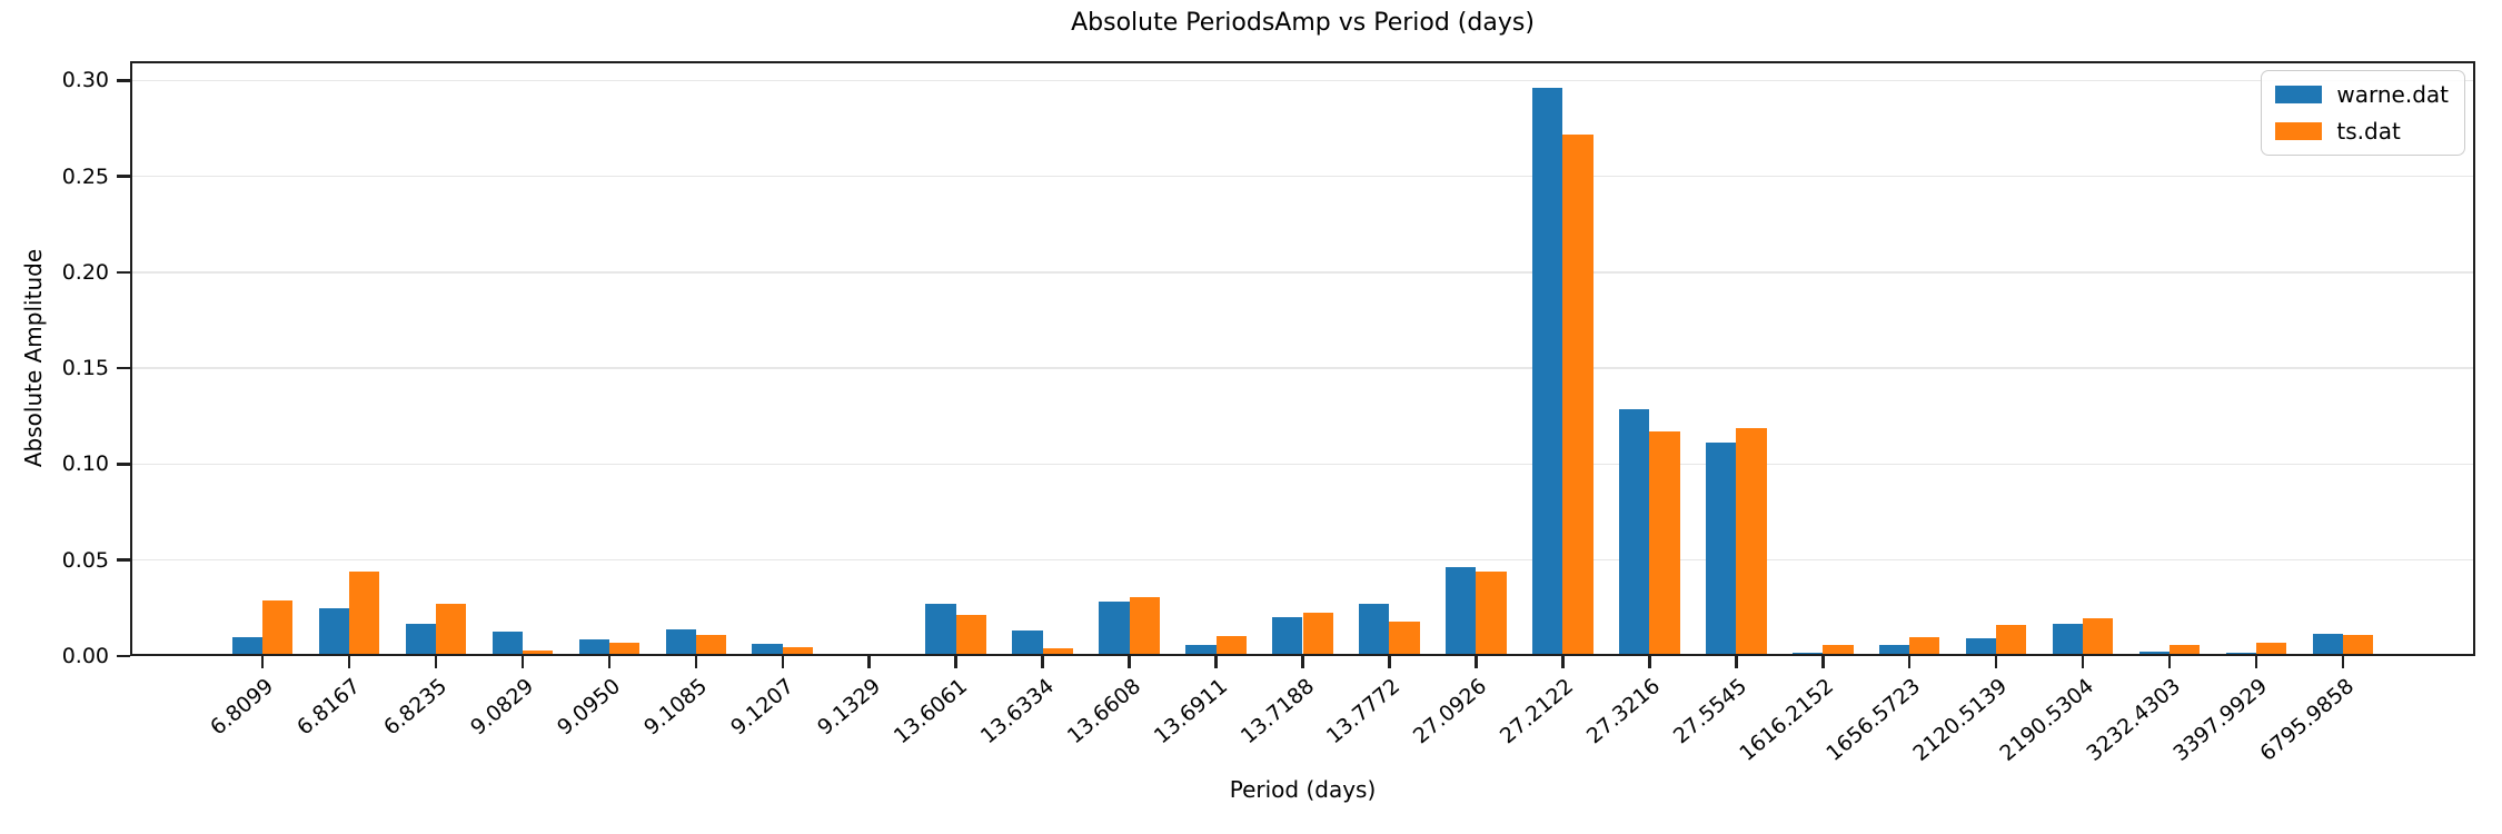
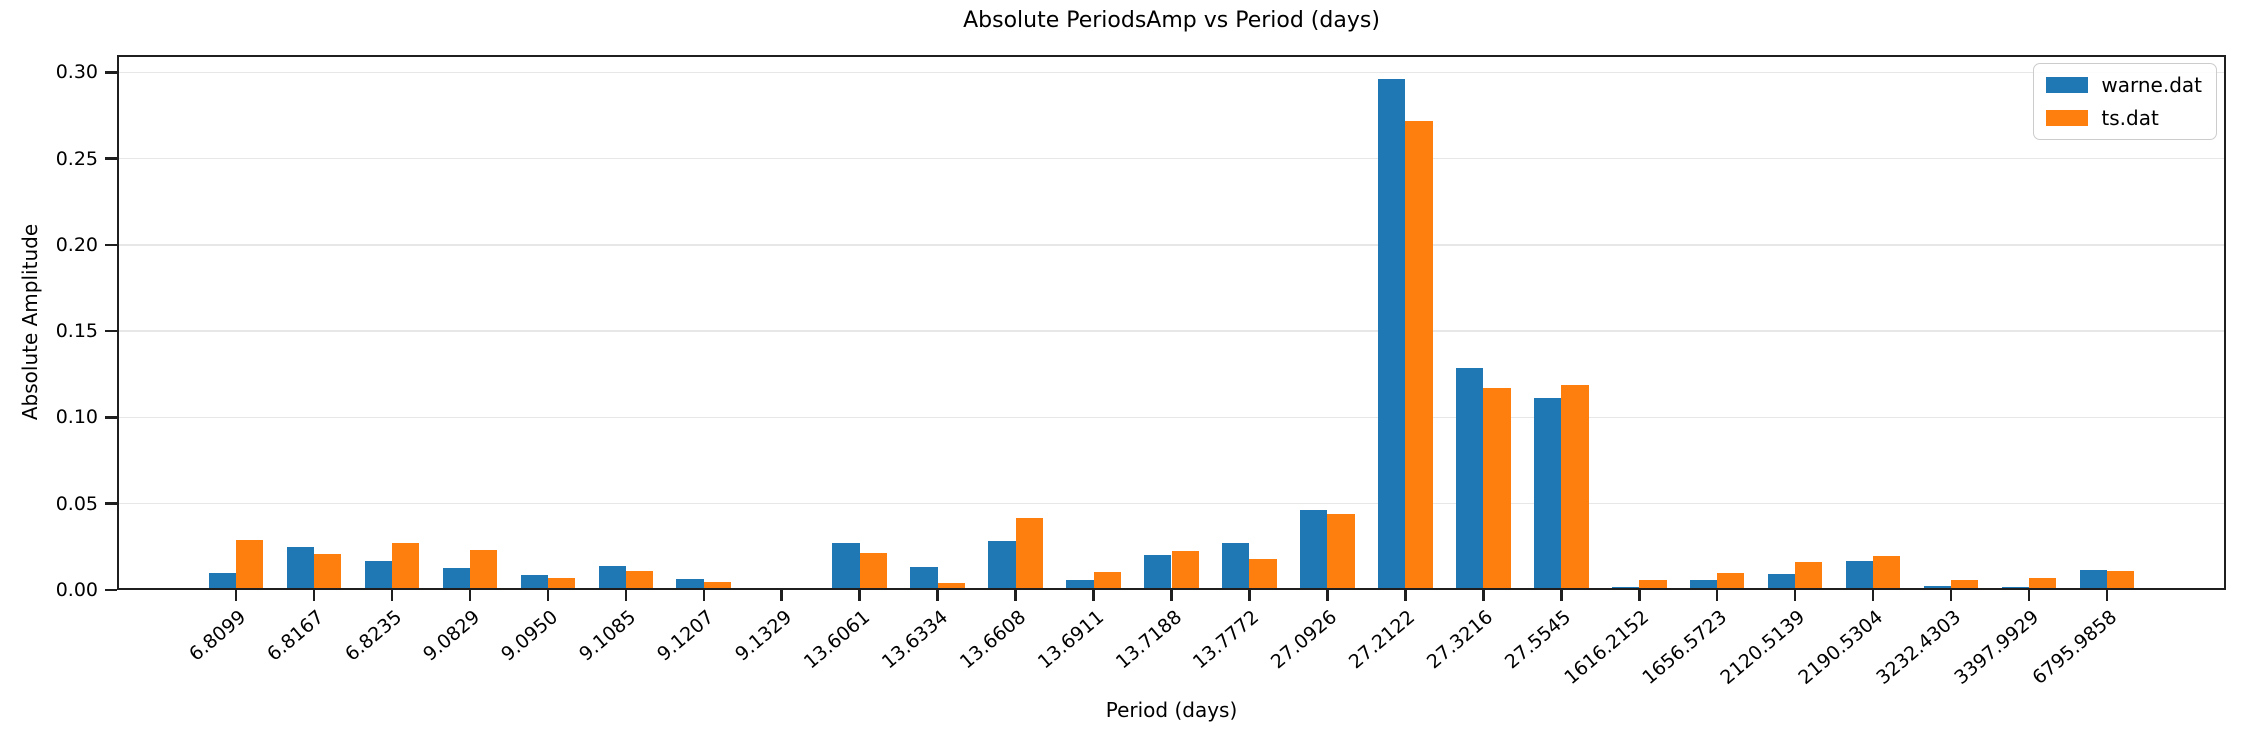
ts.dat/6.8167: 0.044 -> 0.021
ts.dat/9.0829: 0.003 -> 0.023
ts.dat/13.6608: 0.031 -> 0.042
